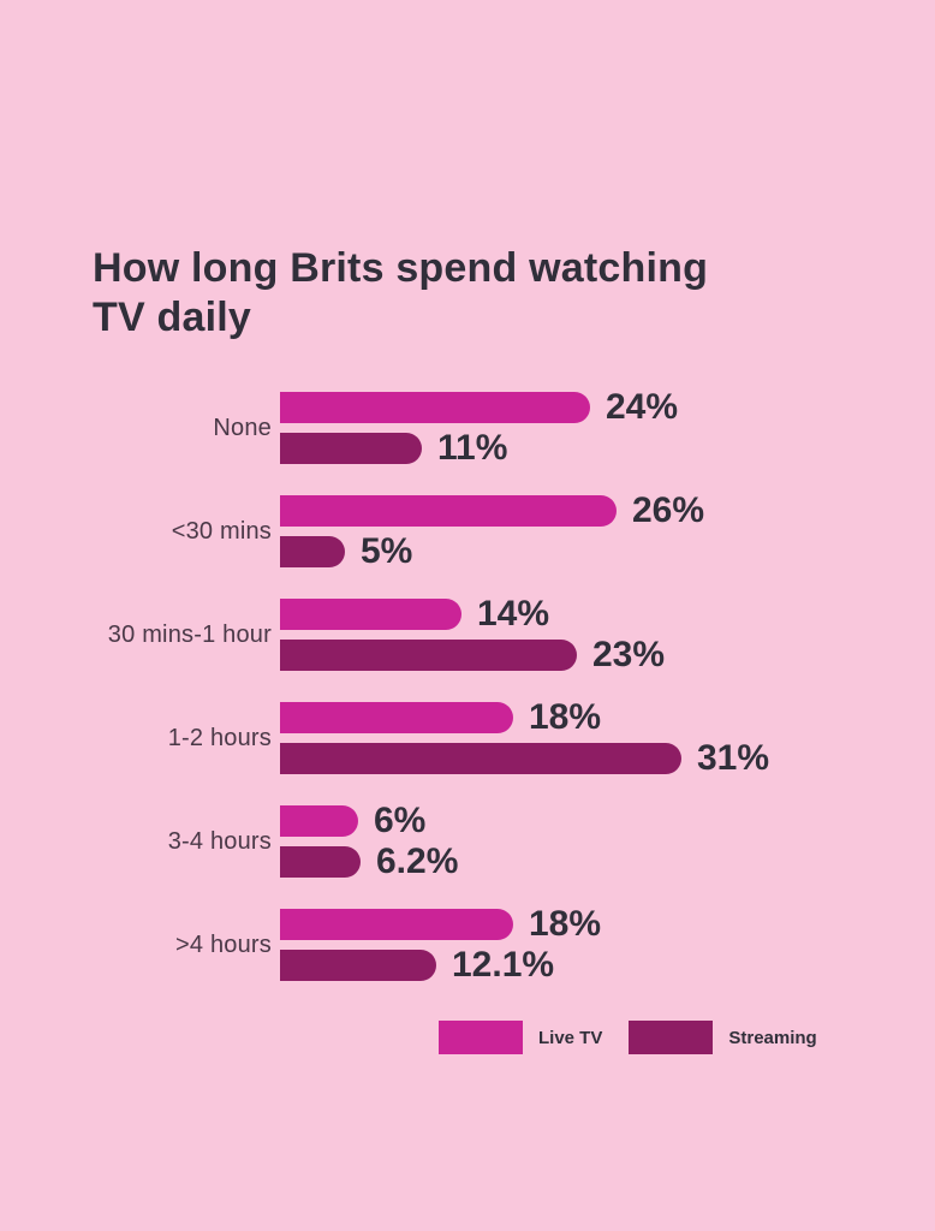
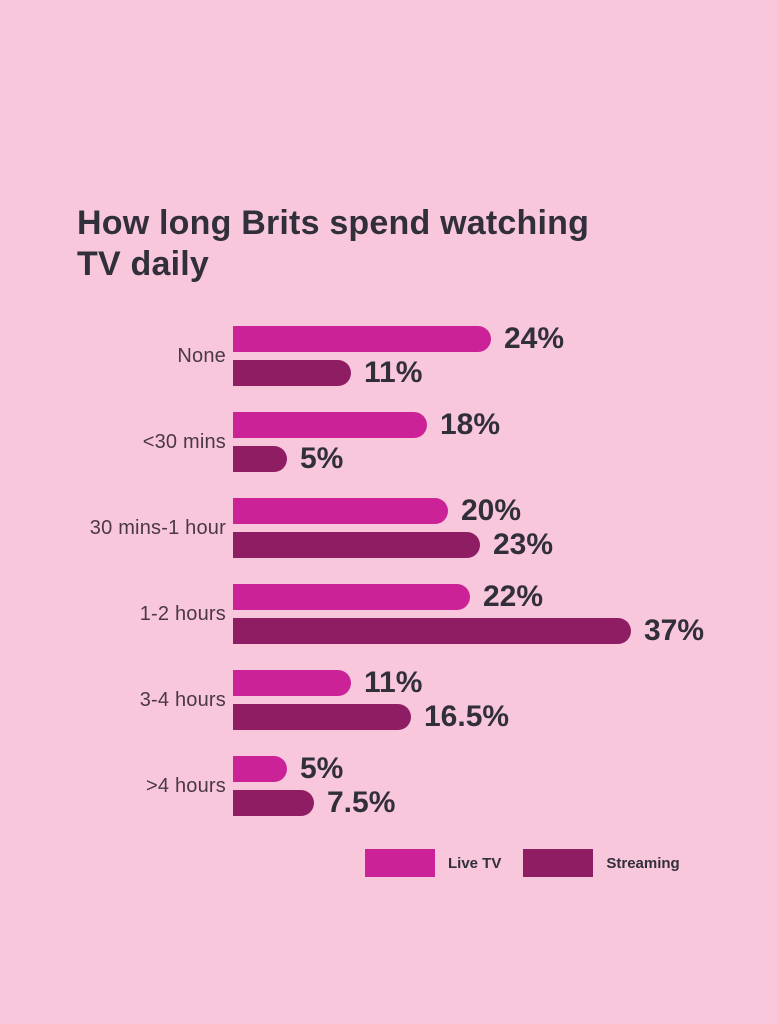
Live TV/<30 mins: 26% -> 18%
Live TV/30 mins-1 hour: 14% -> 20%
Live TV/1-2 hours: 18% -> 22%
Streaming/1-2 hours: 31% -> 37%
Live TV/3-4 hours: 6% -> 11%
Streaming/3-4 hours: 6.2% -> 16.5%
Live TV/>4 hours: 18% -> 5%
Streaming/>4 hours: 12.1% -> 7.5%
